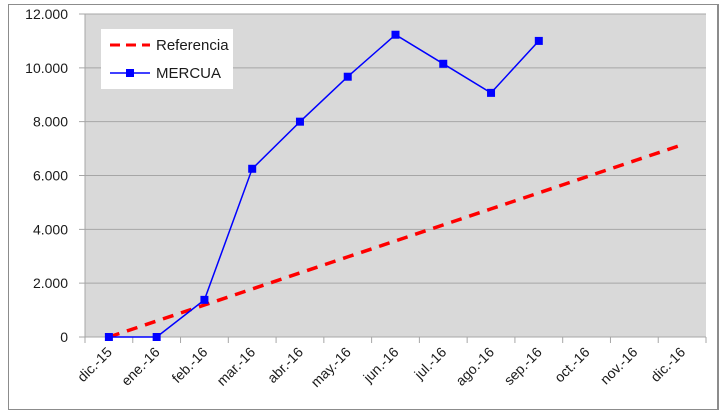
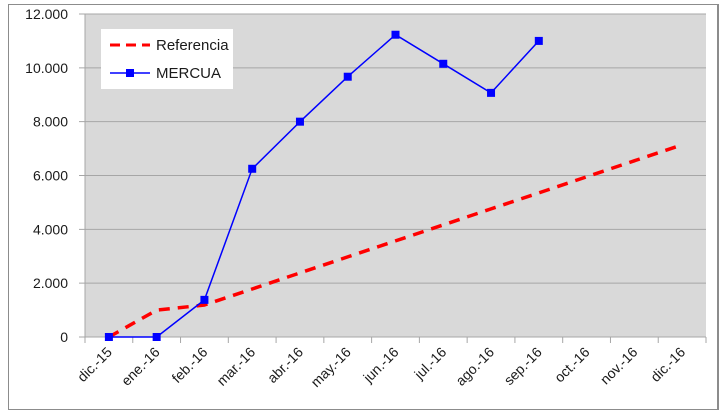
Referencia/ene.-16: 600 -> 1000
